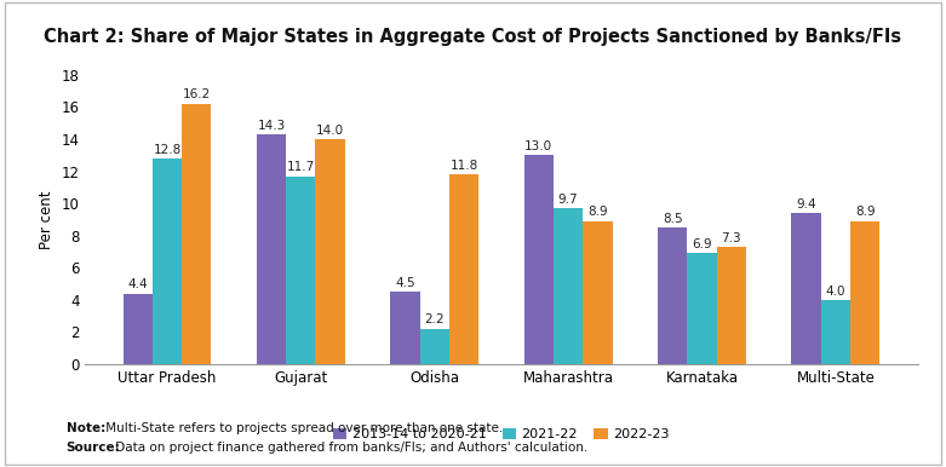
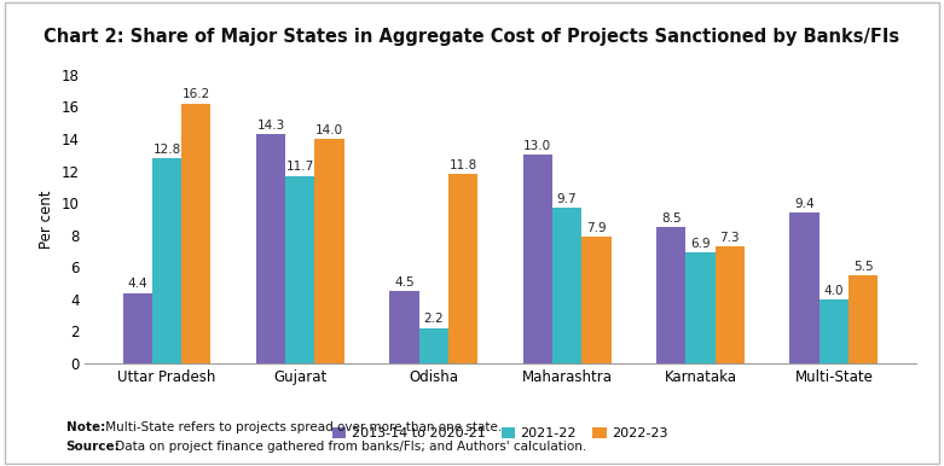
2022-23/Maharashtra: 8.9 -> 7.9
2022-23/Multi-State: 8.9 -> 5.5
